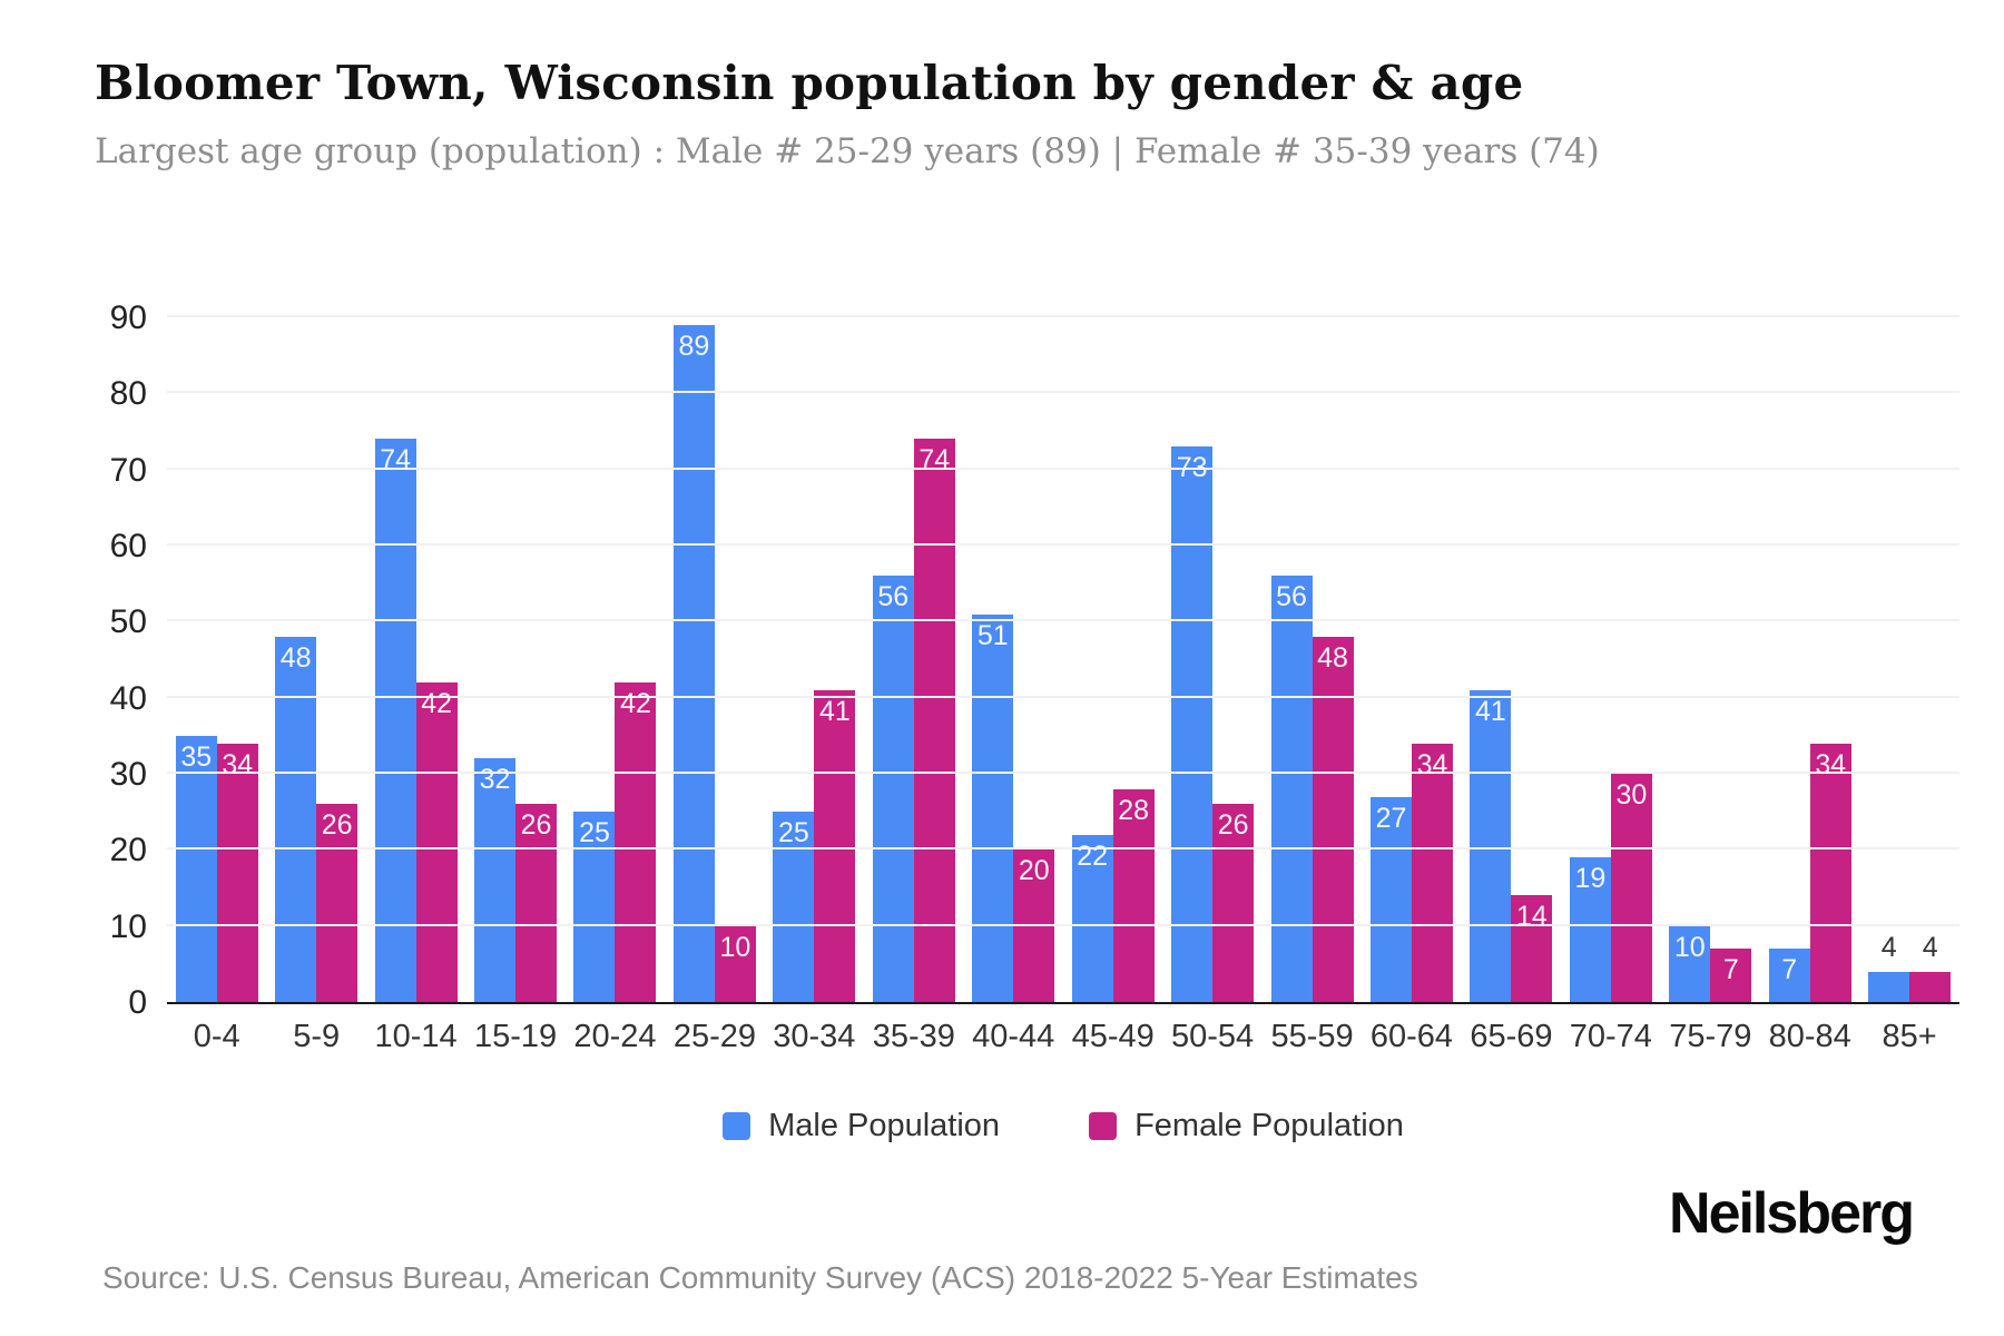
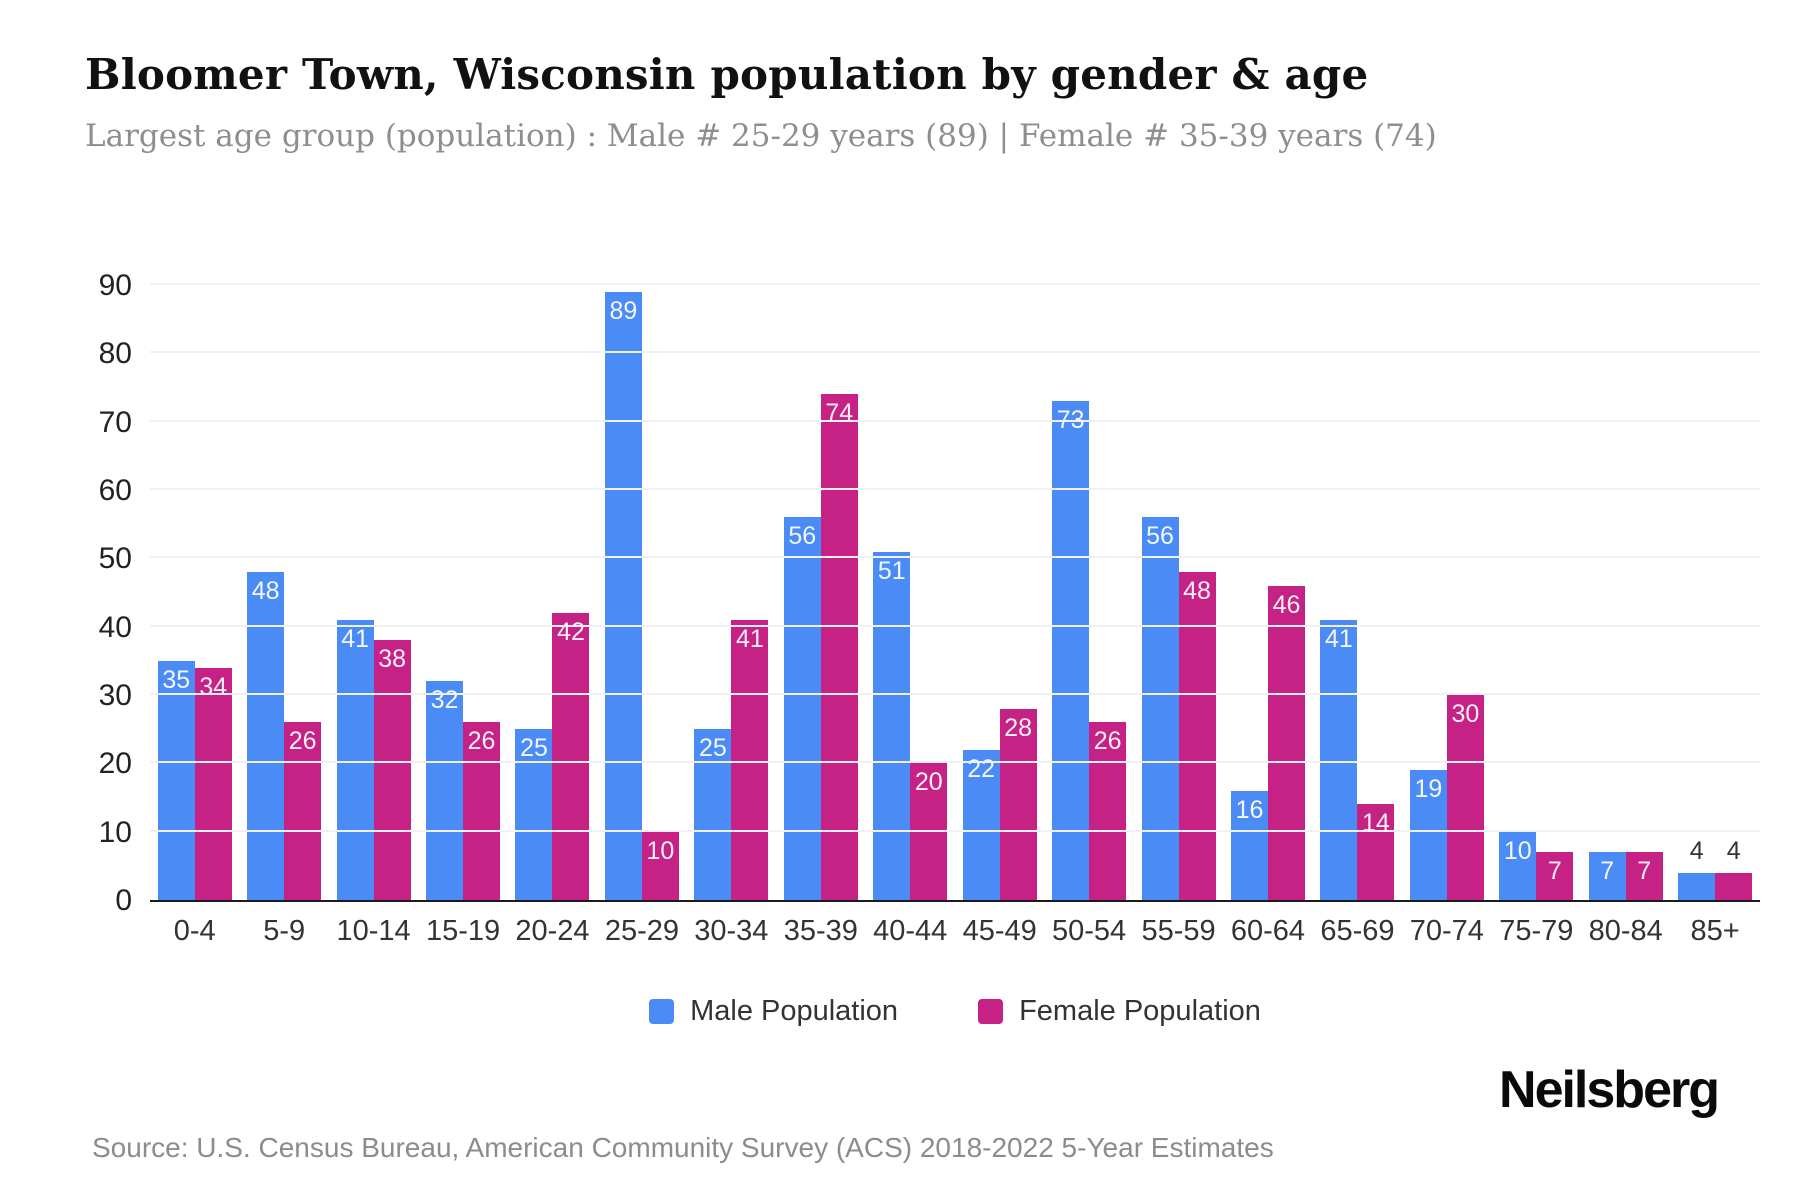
Male Population/10-14: 74 -> 41
Female Population/10-14: 42 -> 38
Male Population/60-64: 27 -> 16
Female Population/60-64: 34 -> 46
Female Population/80-84: 34 -> 7
